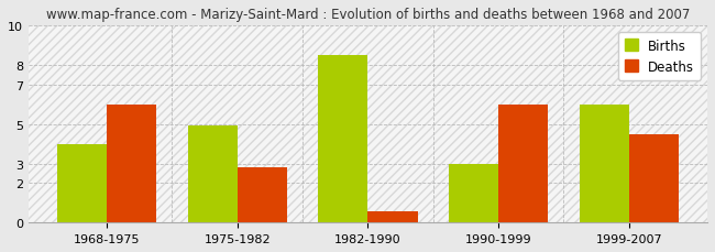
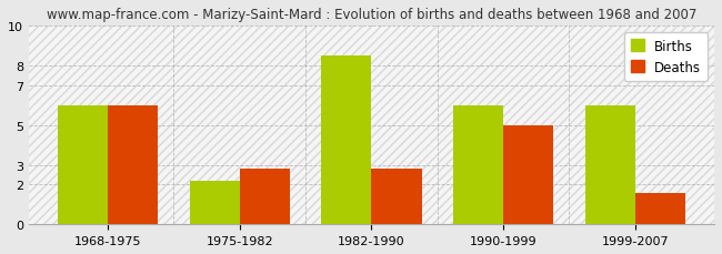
Births/1968-1975: 4.0 -> 6.0
Births/1975-1982: 4.9 -> 2.2
Deaths/1982-1990: 0.6 -> 2.8
Births/1990-1999: 3.0 -> 6.0
Deaths/1990-1999: 6.0 -> 5.0
Deaths/1999-2007: 4.5 -> 1.6
